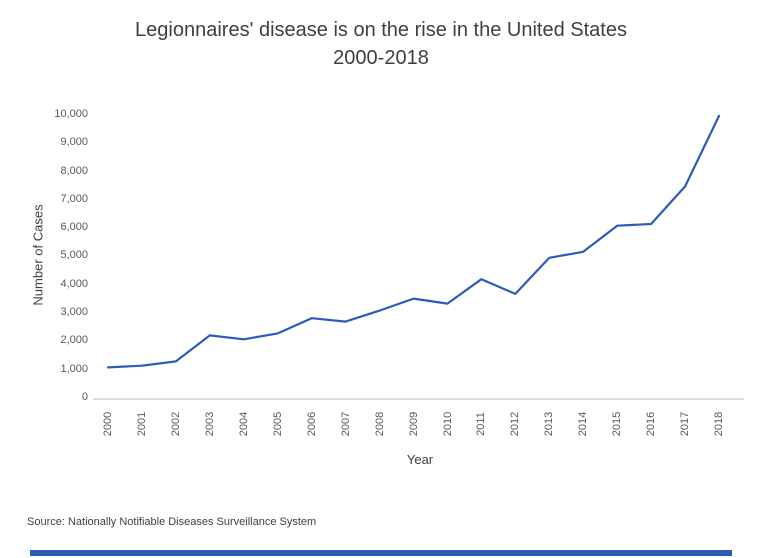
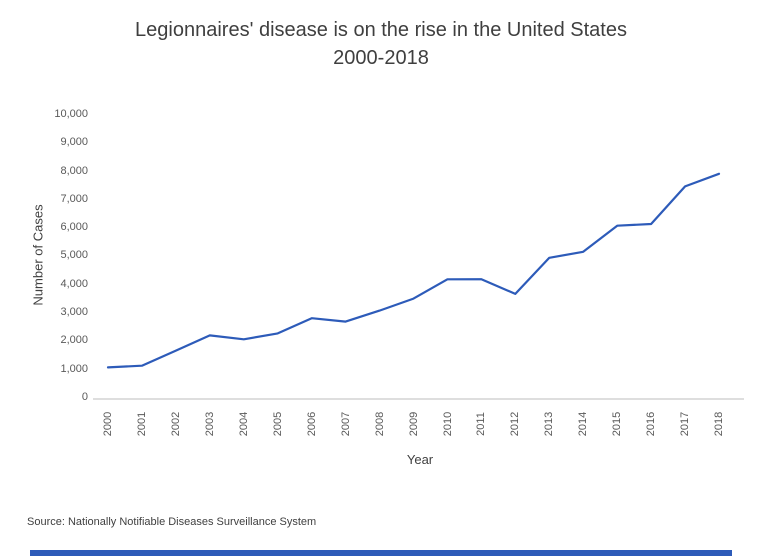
2002: 1300 -> 1700
2010: 3300 -> 4200
2018: 9900 -> 7900
